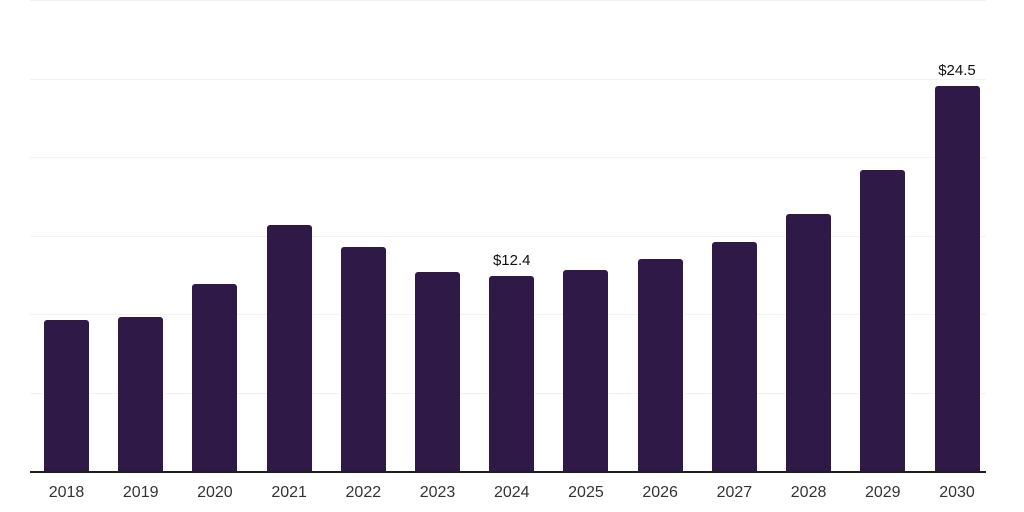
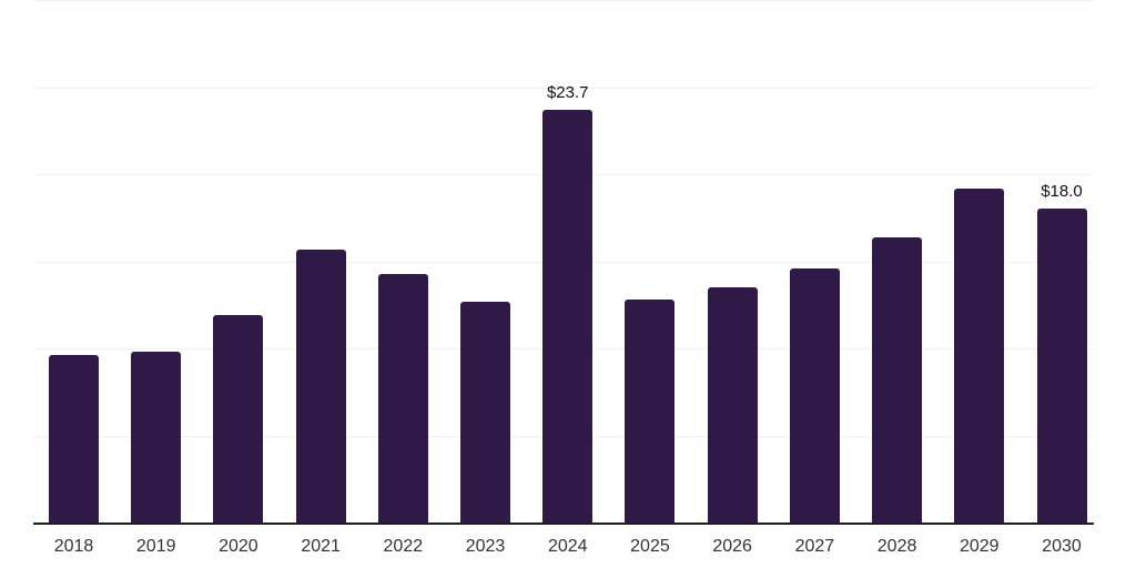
2024: $12.4 -> $23.7
2030: $24.5 -> $18.0
